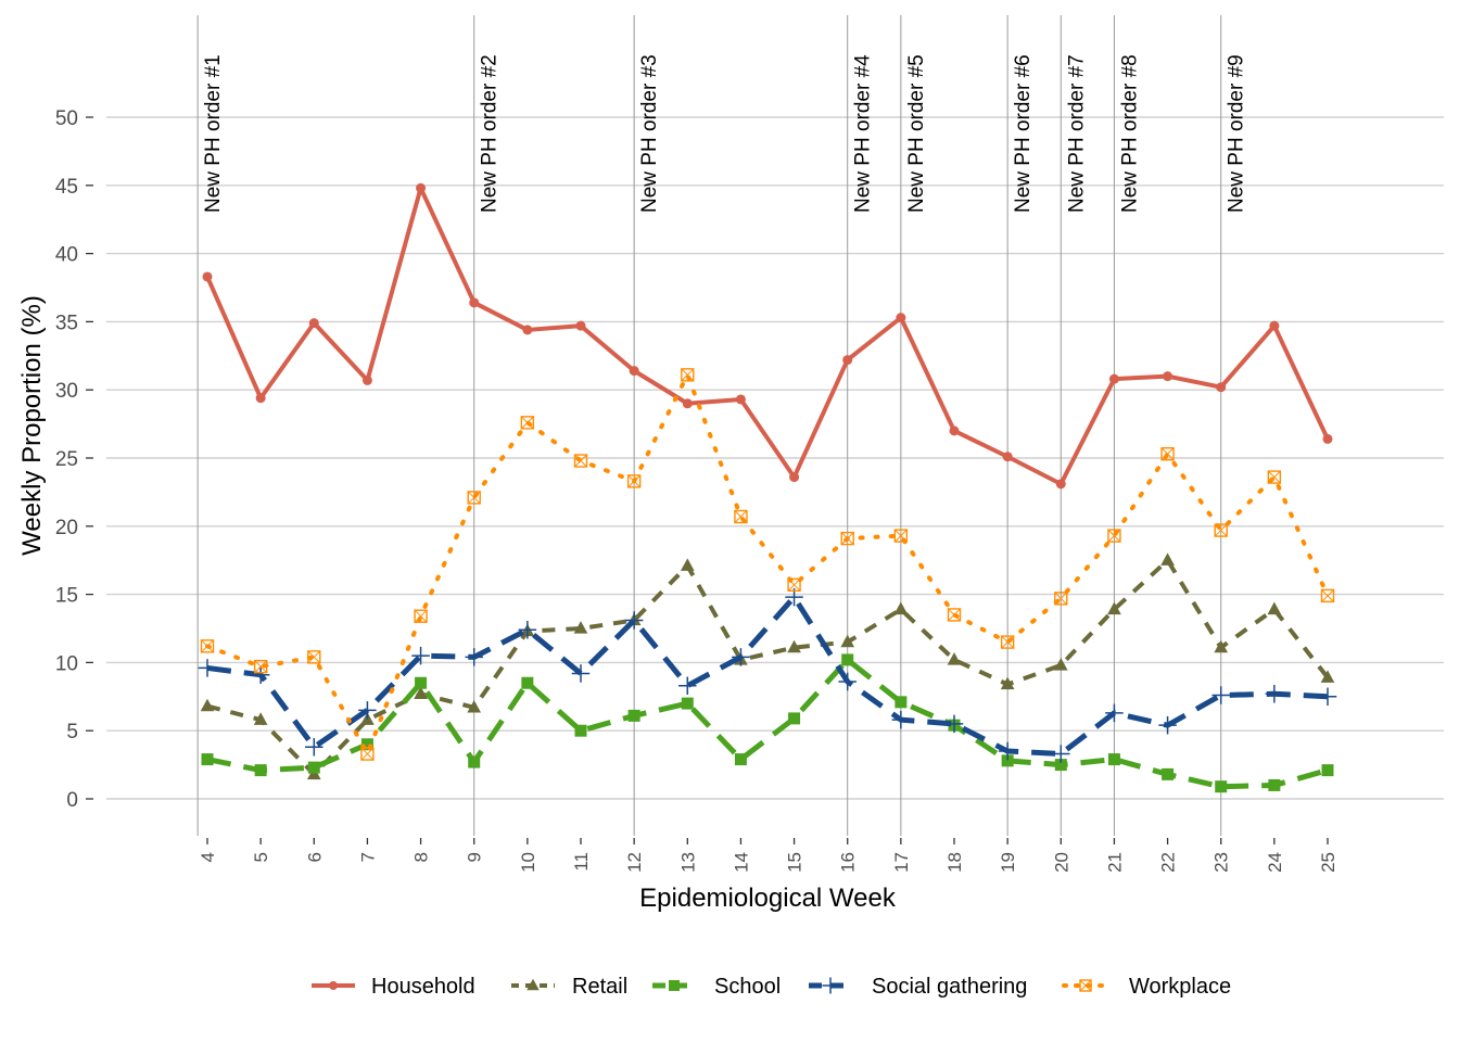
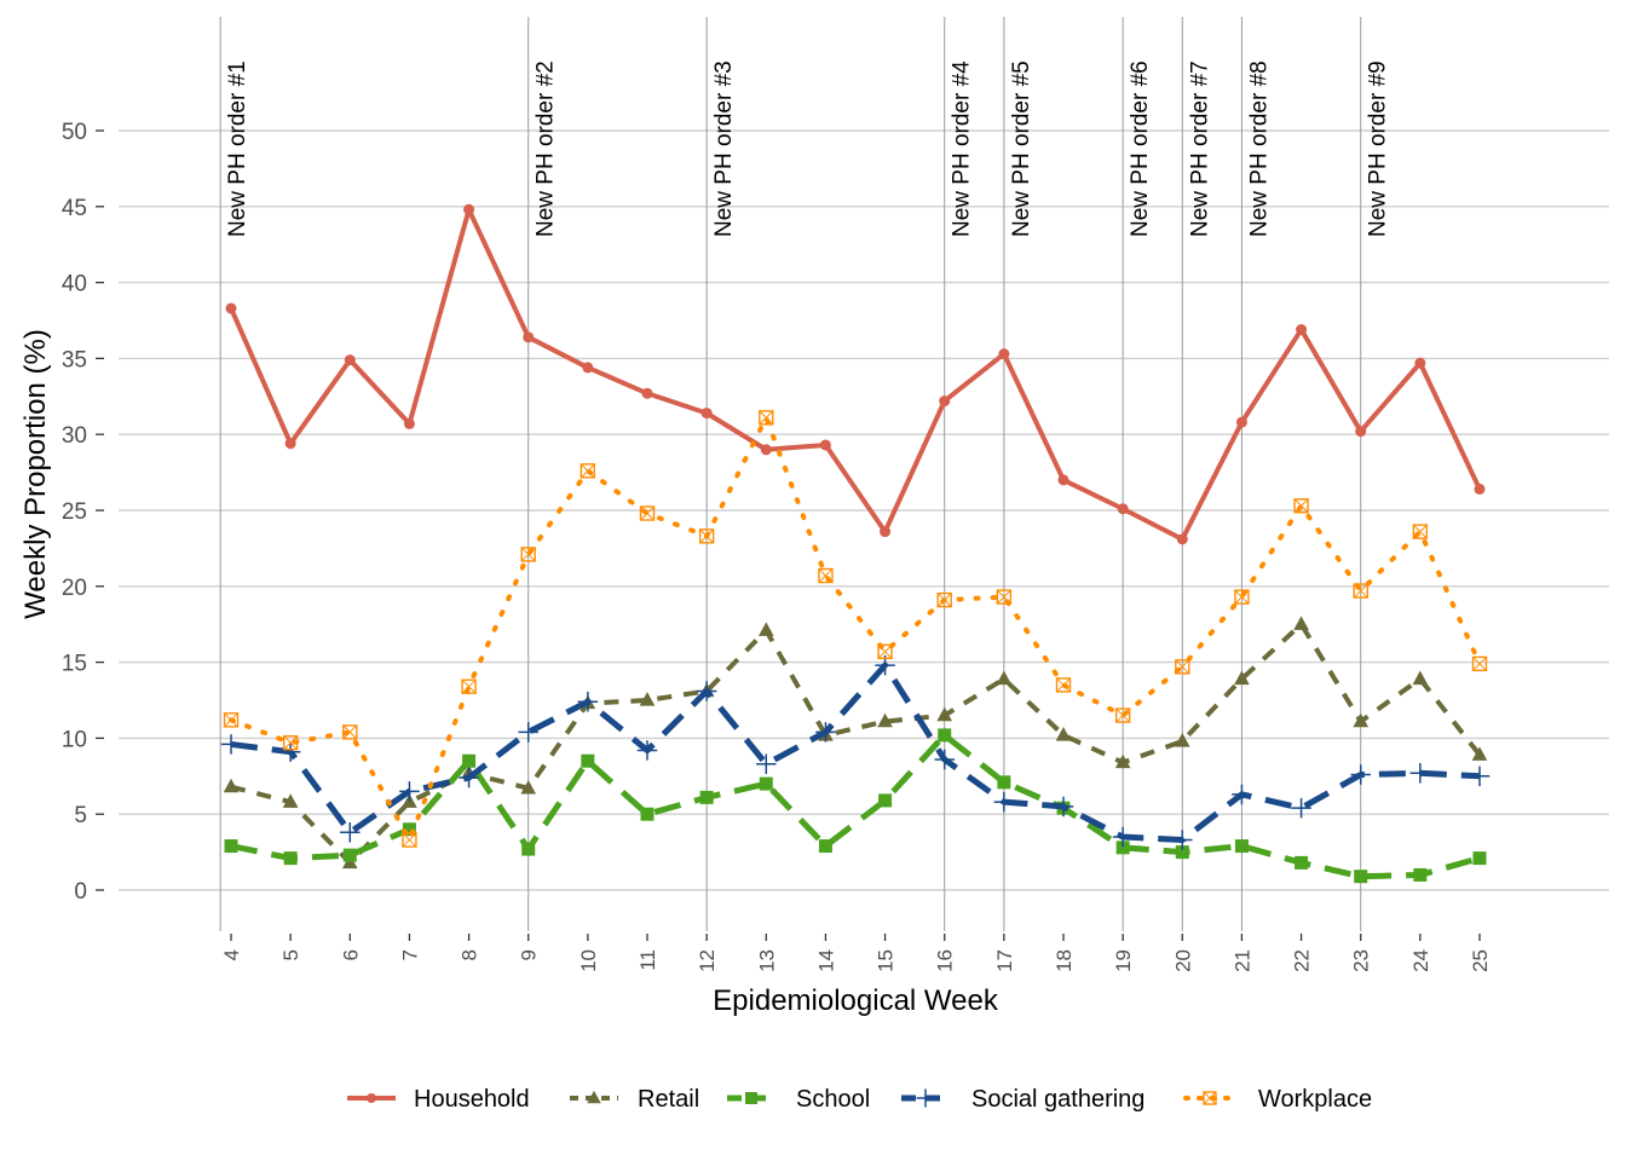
Social gathering/8: 10.5 -> 7.4
Household/11: 34.7 -> 32.7
Household/22: 31.0 -> 36.9
